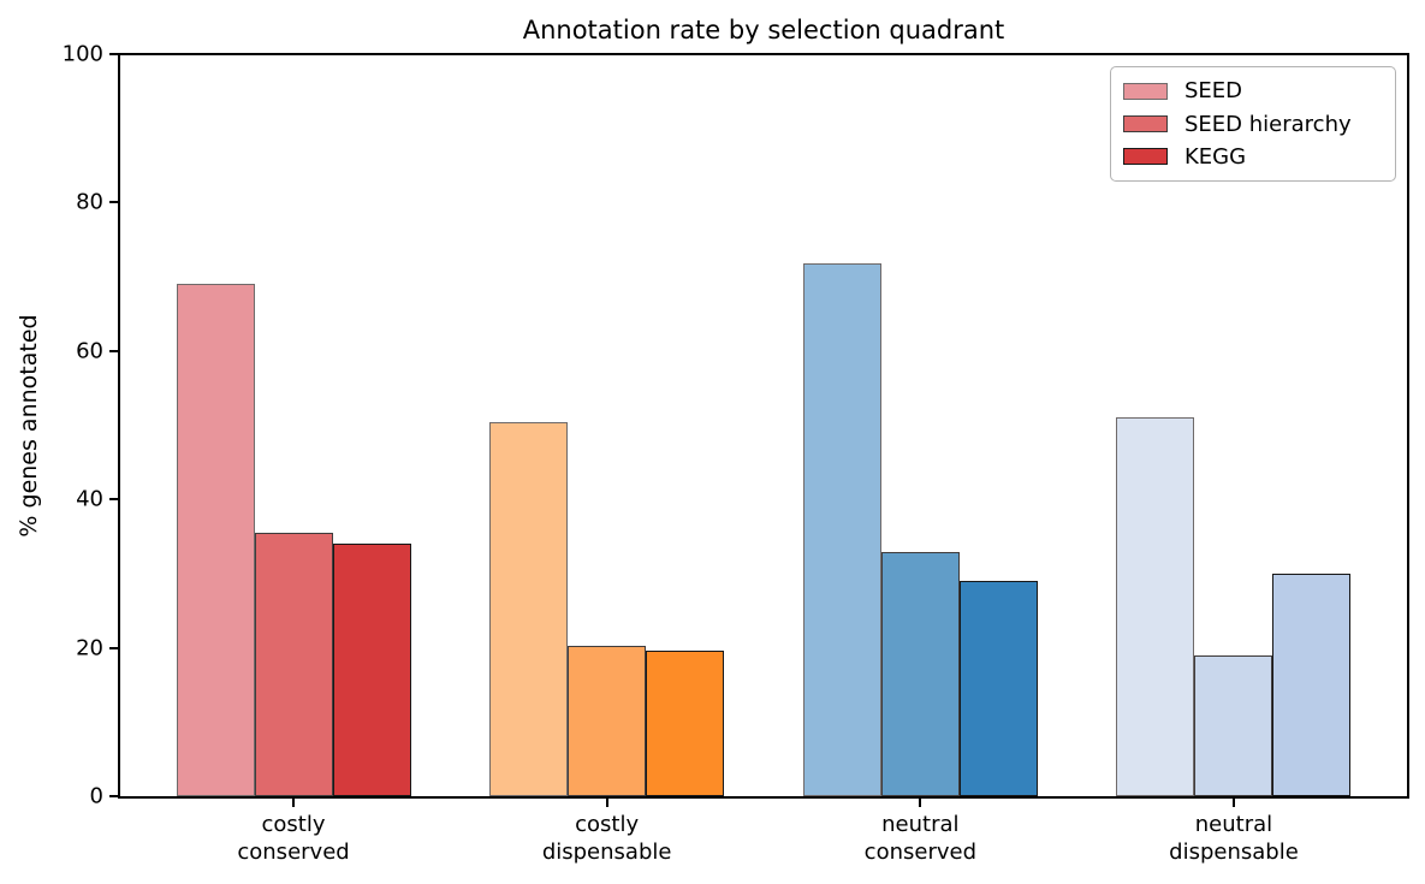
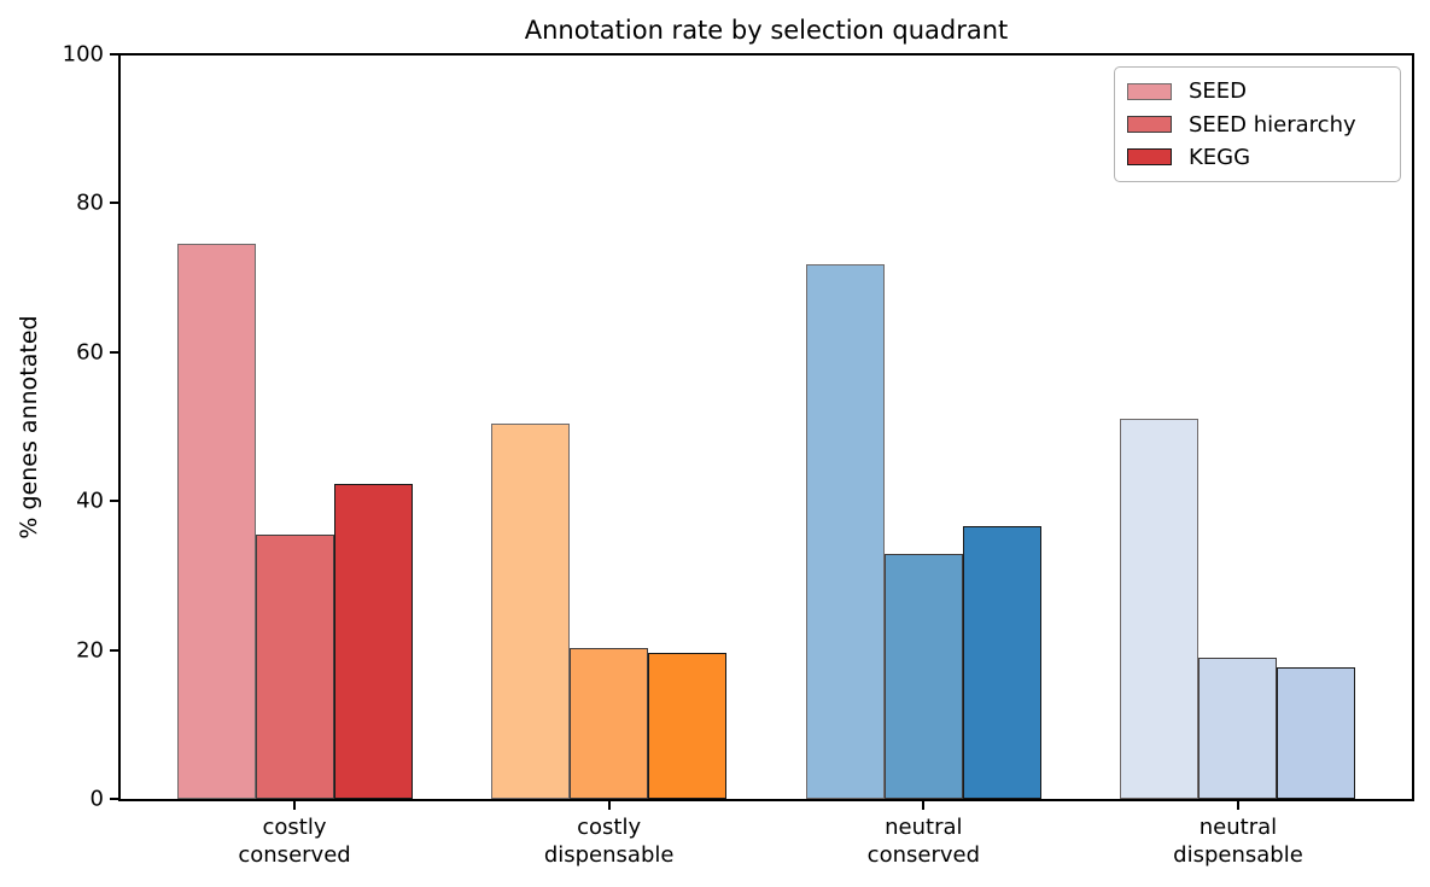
SEED/costly conserved: 69 -> 75
KEGG/costly conserved: 34 -> 42
KEGG/neutral conserved: 29 -> 37
KEGG/neutral dispensable: 30 -> 18
